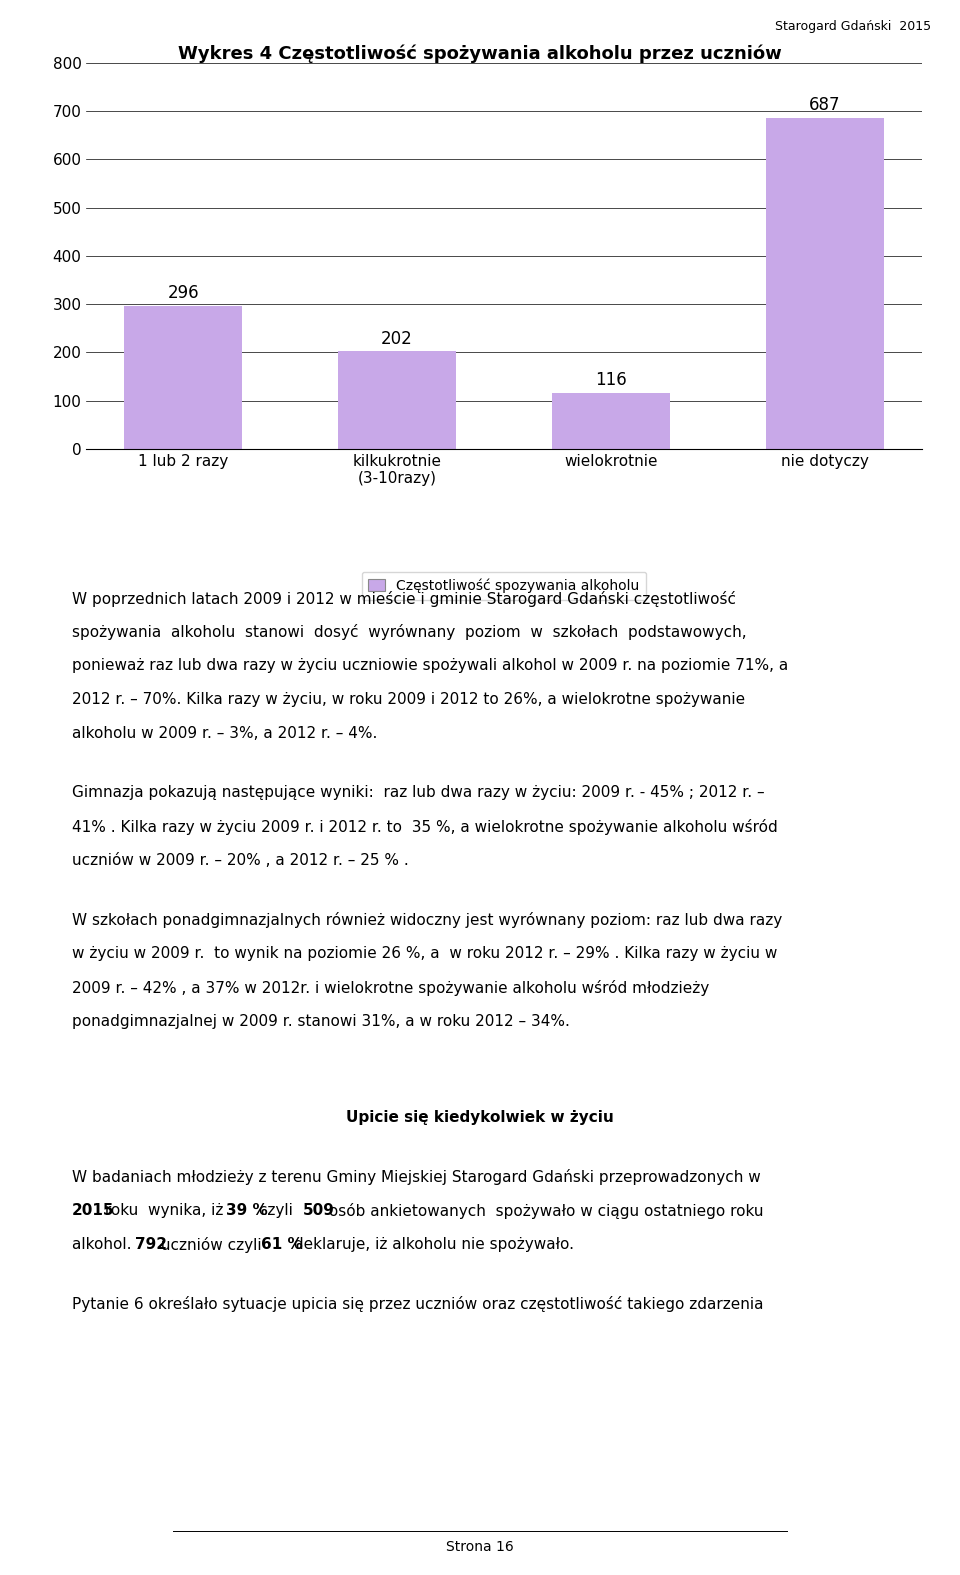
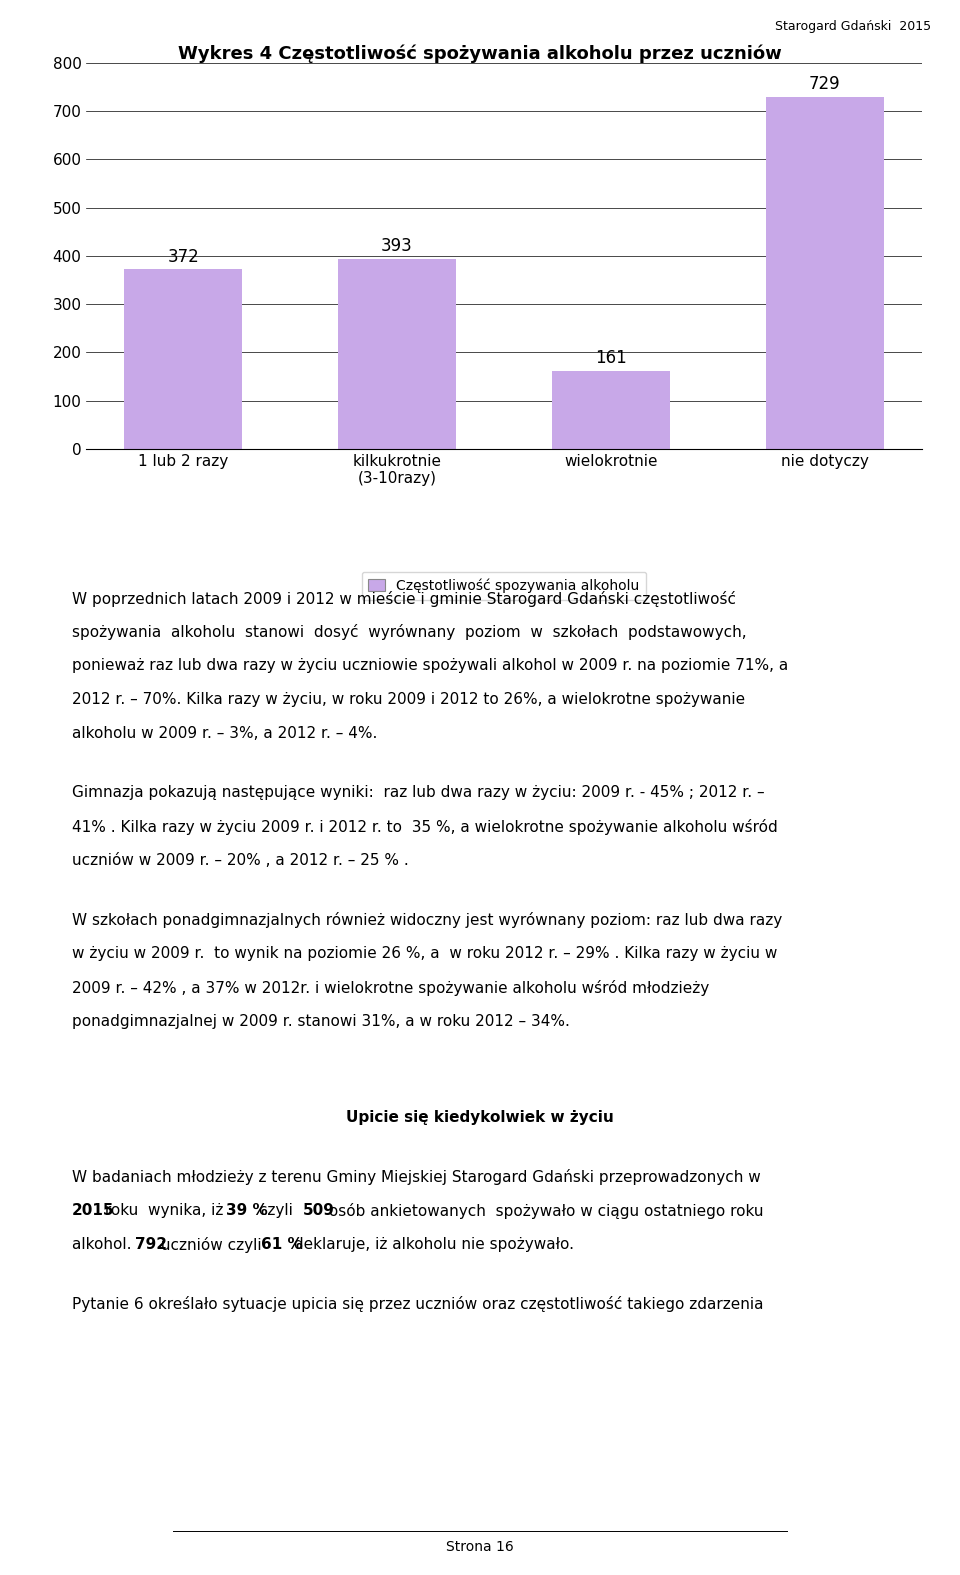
1 lub 2 razy: 296 -> 372
kilkukrotnie (3-10razy): 202 -> 393
wielokrotnie: 116 -> 161
nie dotyczy: 687 -> 729
